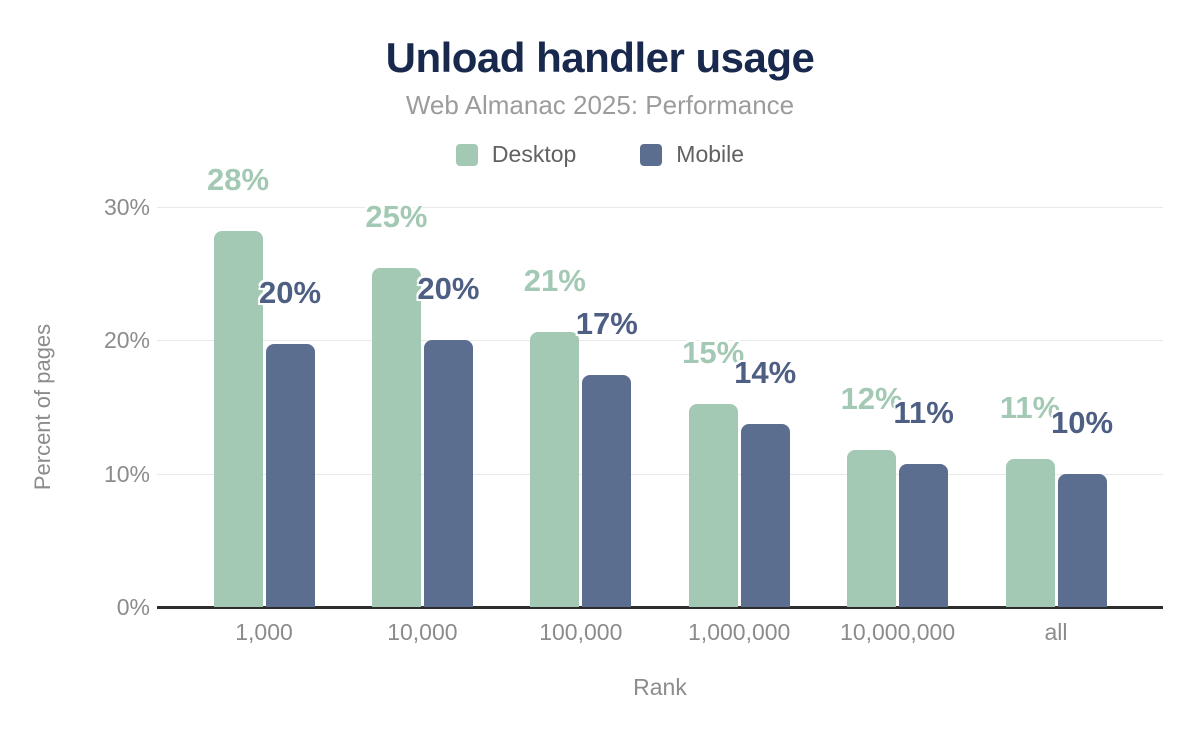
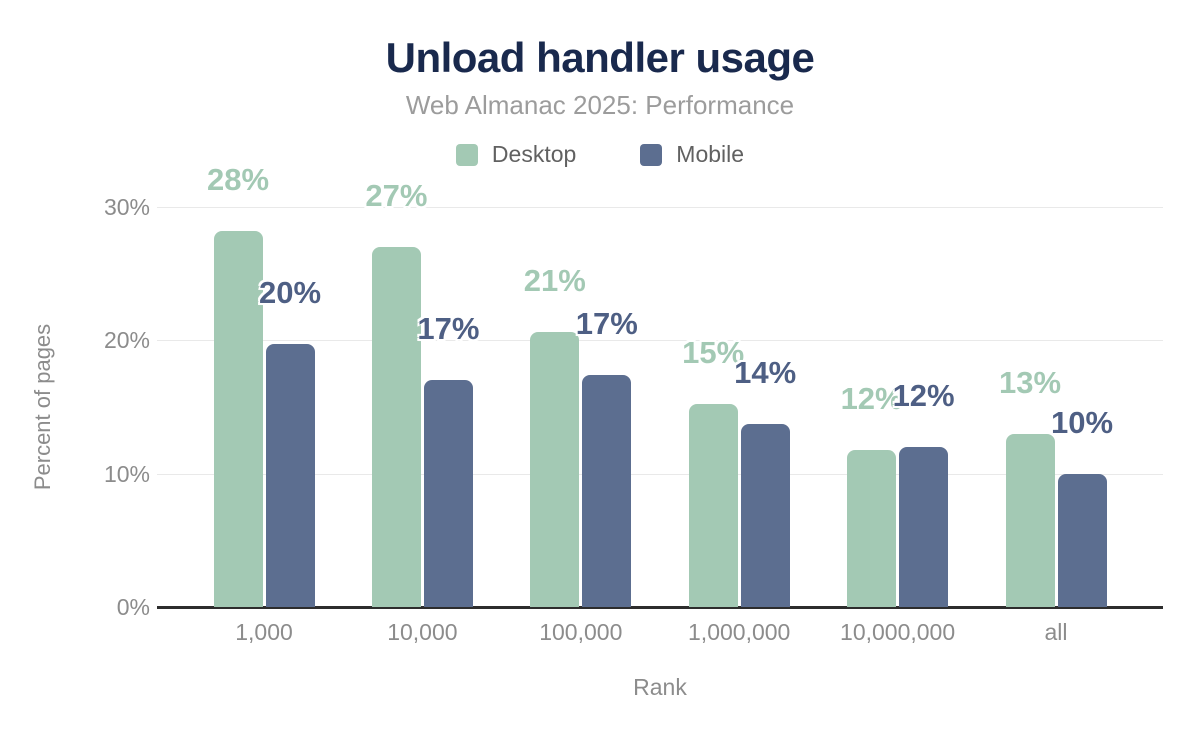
Desktop/10,000: 25% -> 27%
Mobile/10,000: 20% -> 17%
Mobile/10,000,000: 11% -> 12%
Desktop/all: 11% -> 13%
